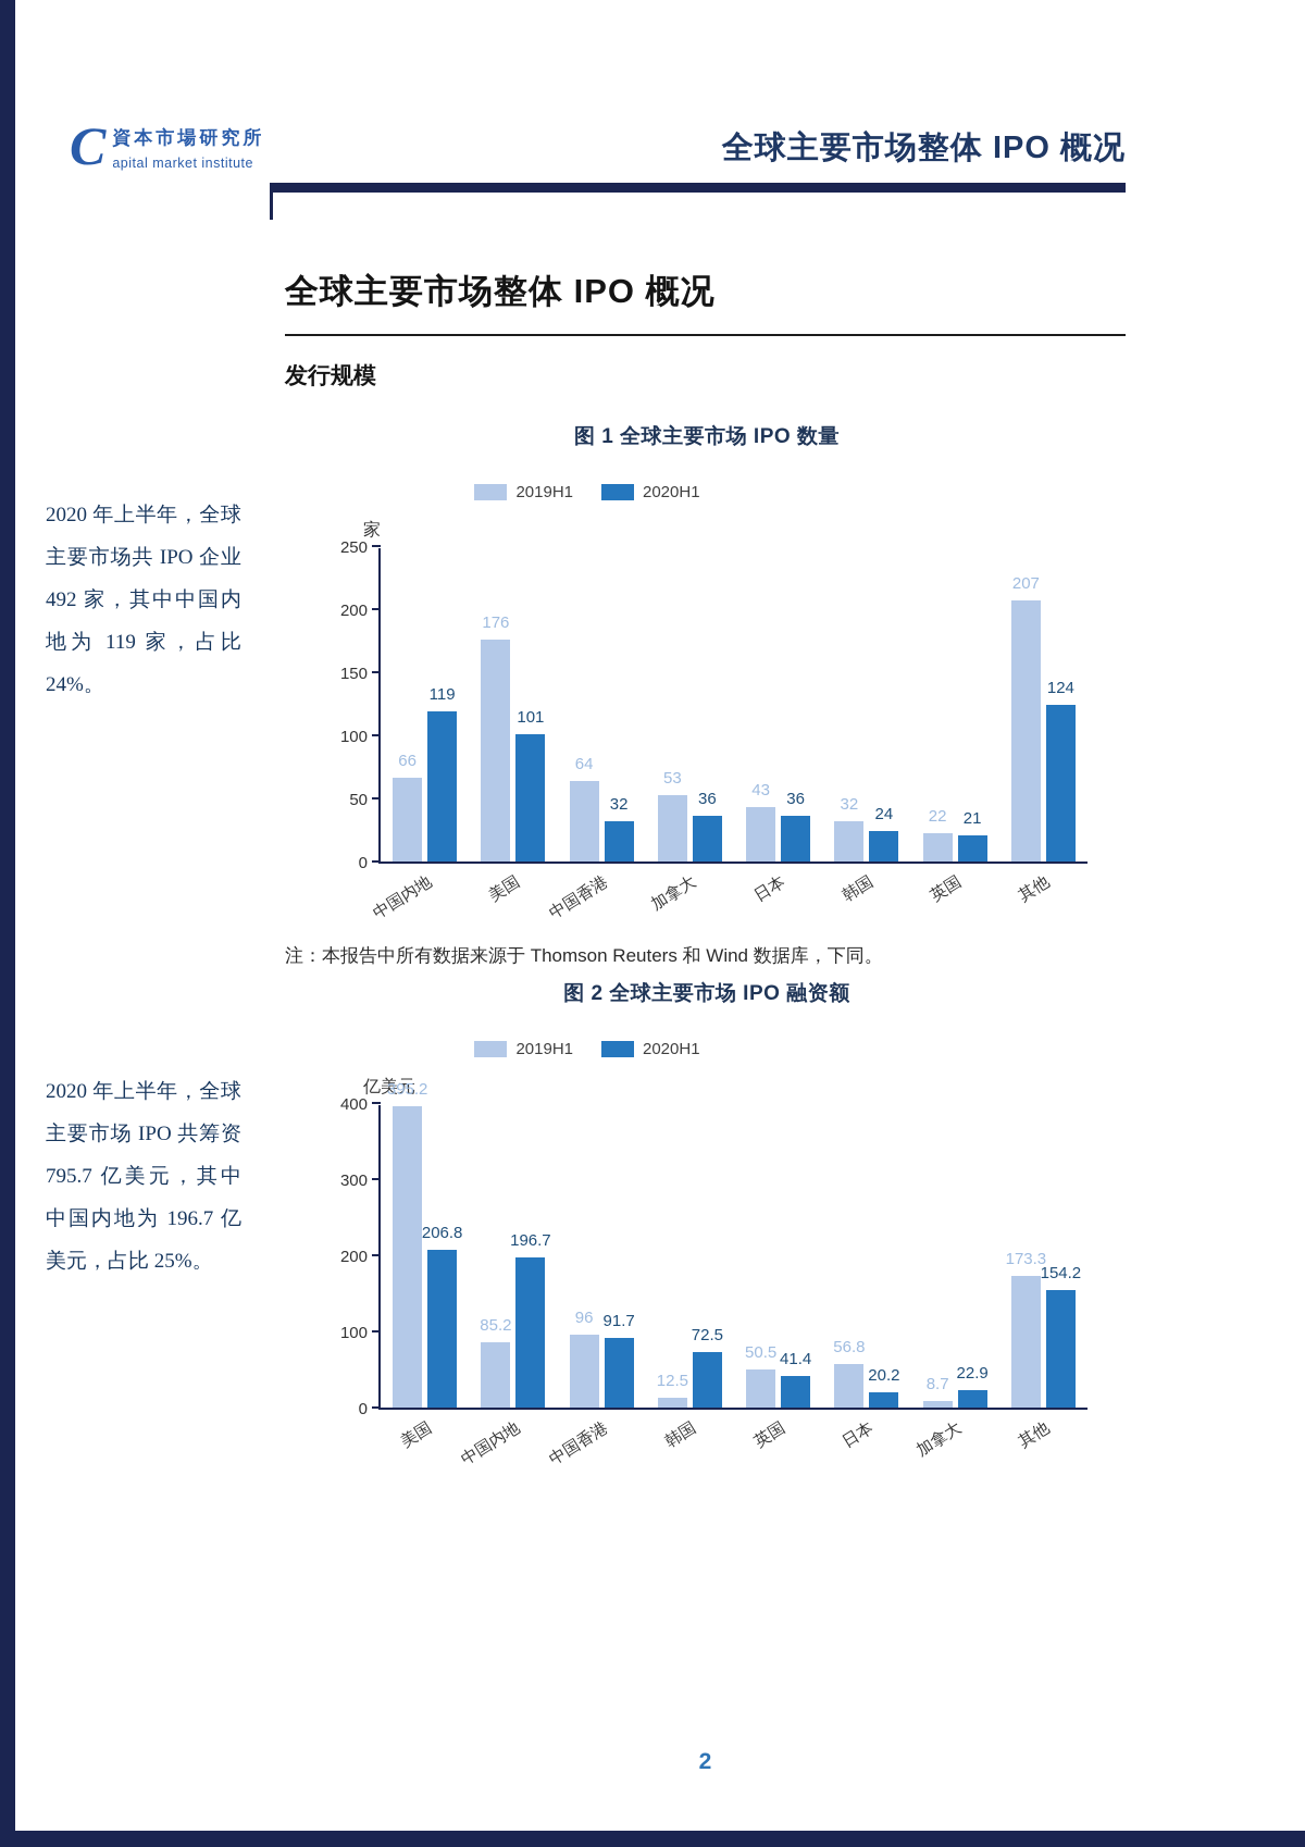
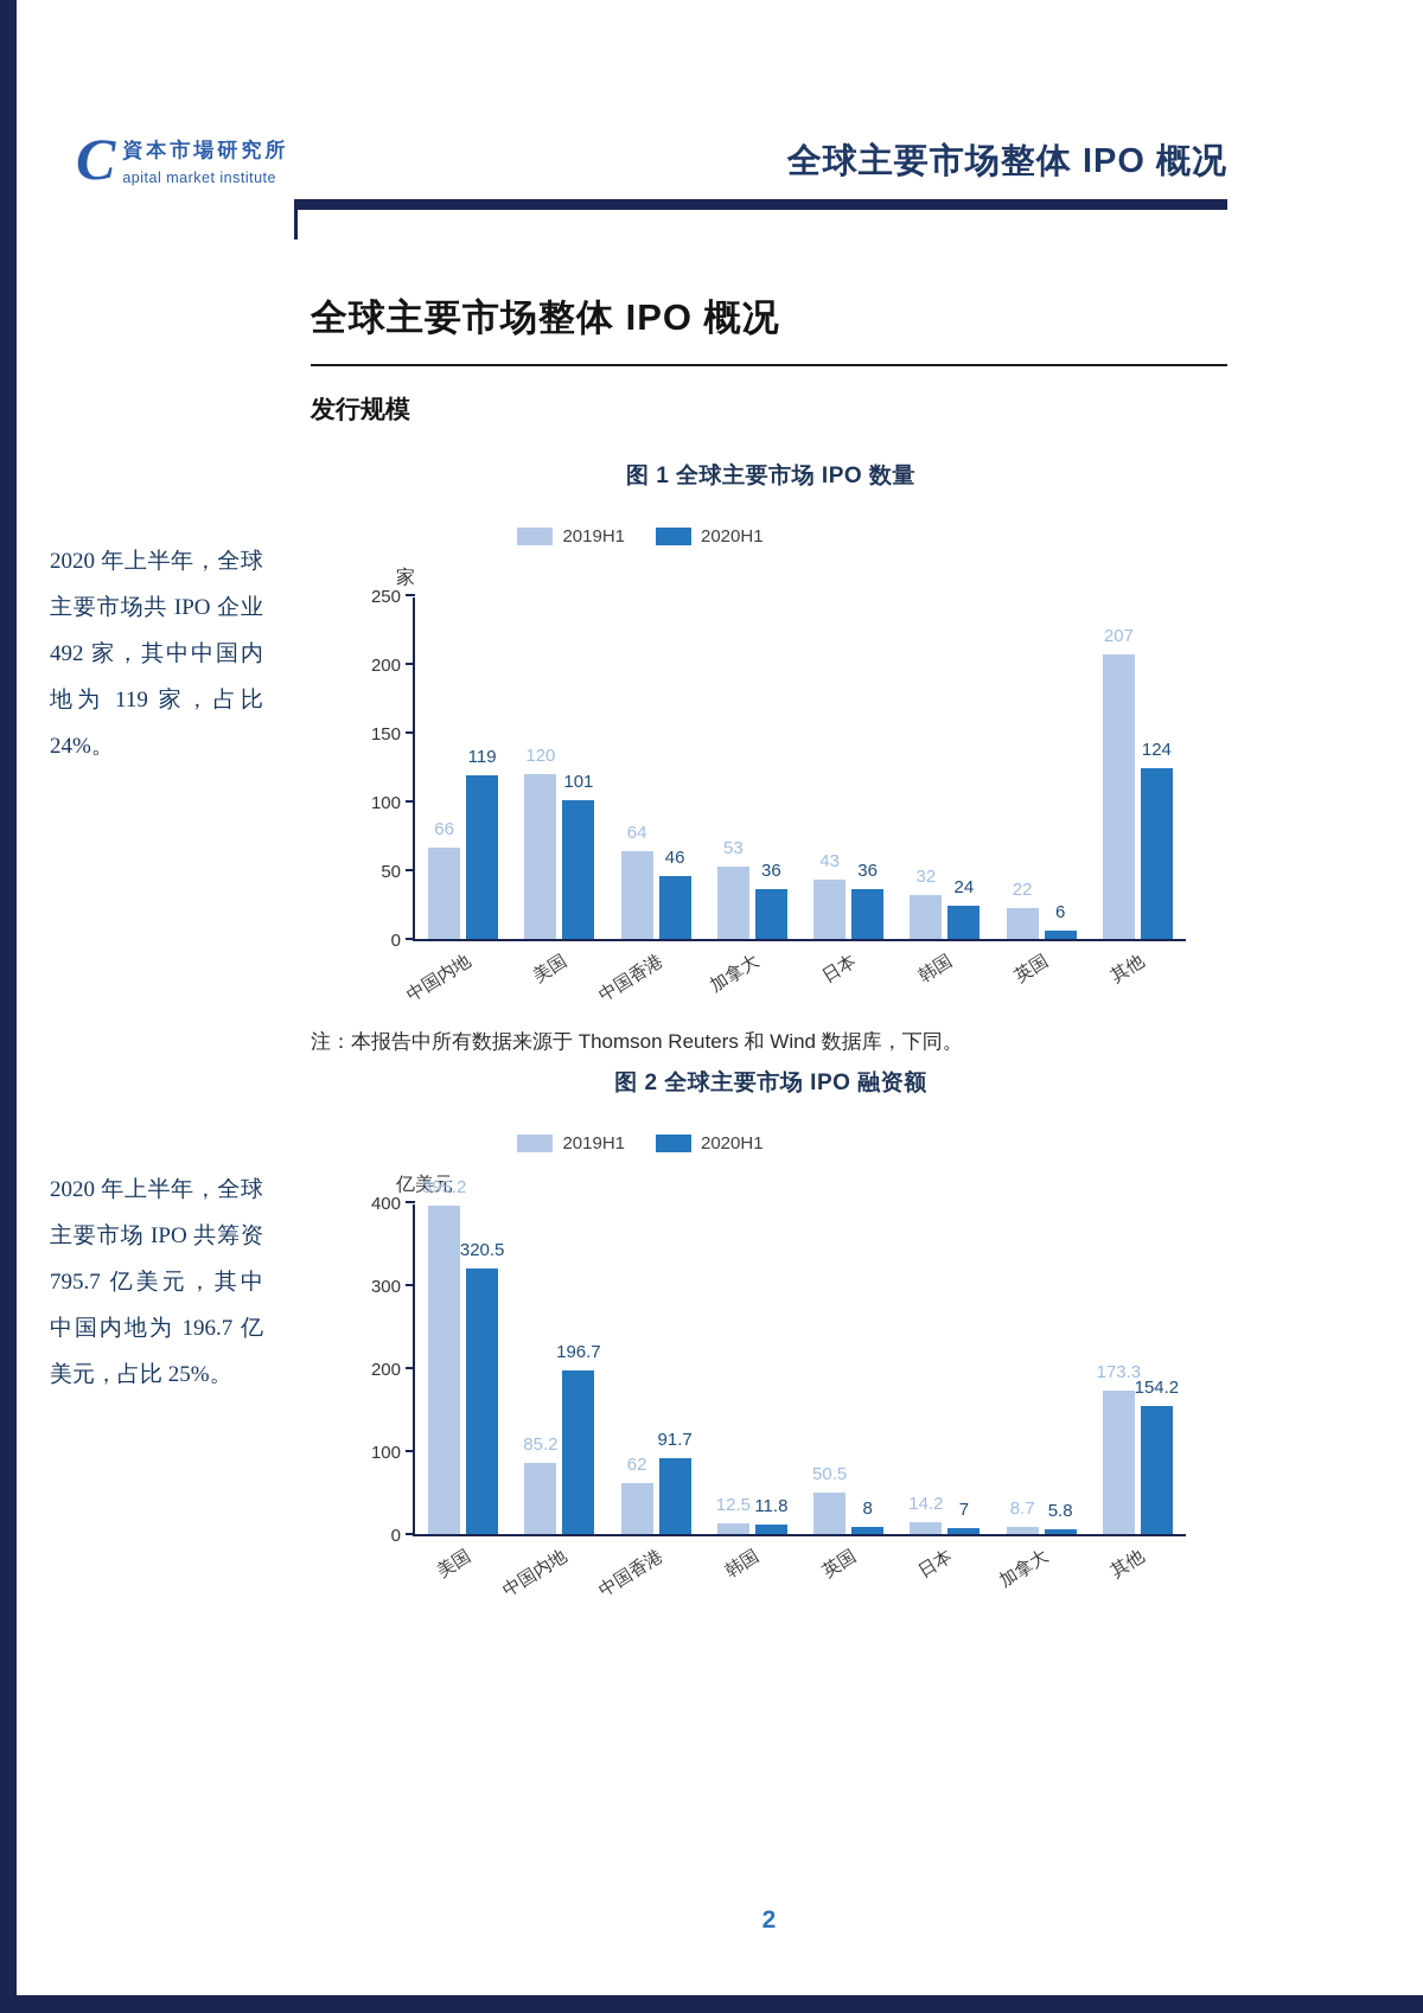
图 1 全球主要市场 IPO 数量/2019H1/美国: 176 -> 120
图 1 全球主要市场 IPO 数量/2020H1/中国香港: 32 -> 46
图 1 全球主要市场 IPO 数量/2020H1/英国: 21 -> 6
图 2 全球主要市场 IPO 融资额/2020H1/美国: 206.8 -> 320.5
图 2 全球主要市场 IPO 融资额/2019H1/中国香港: 96 -> 62
图 2 全球主要市场 IPO 融资额/2020H1/韩国: 72.5 -> 11.8
图 2 全球主要市场 IPO 融资额/2020H1/英国: 41.4 -> 8
图 2 全球主要市场 IPO 融资额/2019H1/日本: 56.8 -> 14.2
图 2 全球主要市场 IPO 融资额/2020H1/日本: 20.2 -> 7
图 2 全球主要市场 IPO 融资额/2020H1/加拿大: 22.9 -> 5.8
